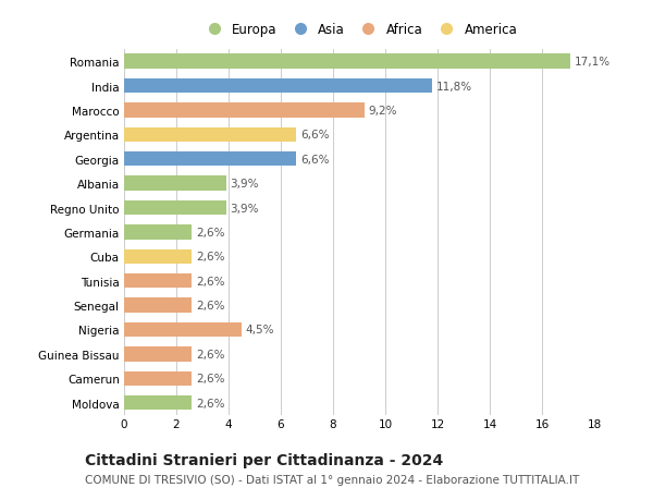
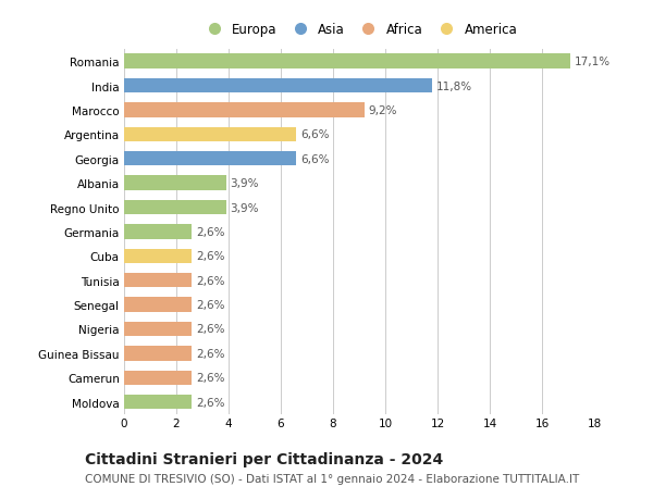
Nigeria: 4,5% -> 2,6%
